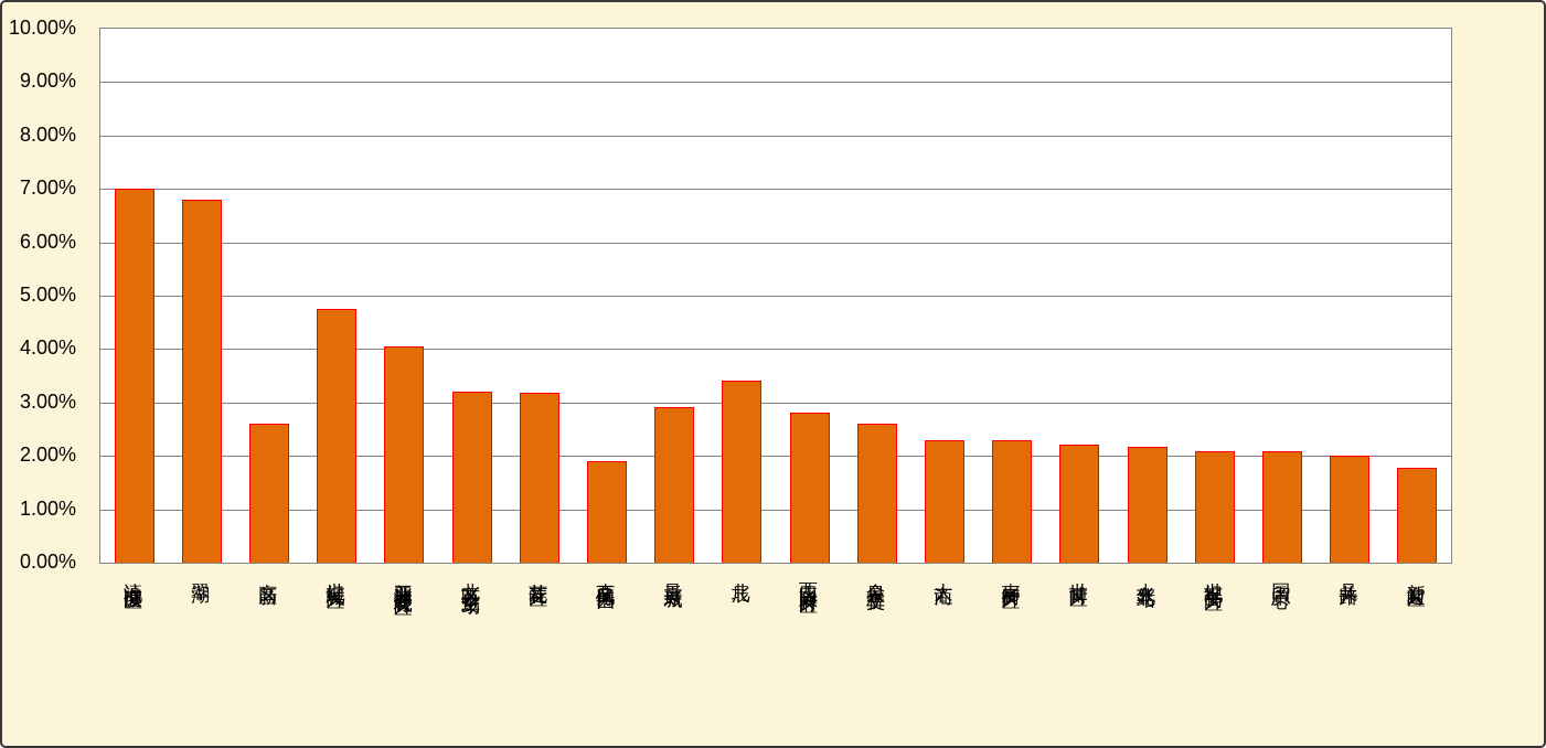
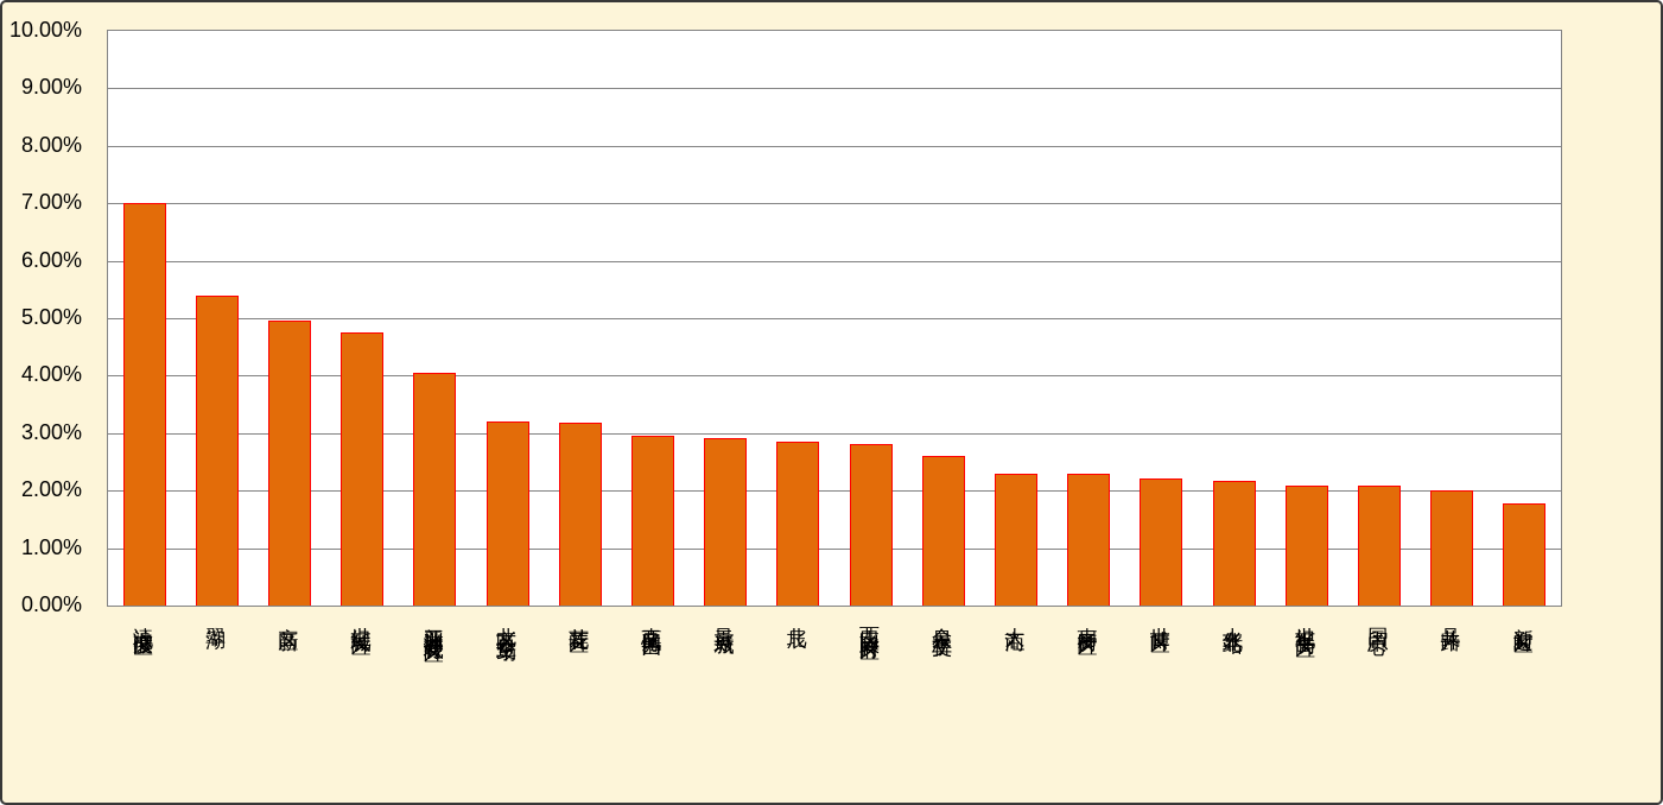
翠湖: 6.8% -> 5.4%
高新区: 2.6% -> 5.0%
南亚风情园: 1.9% -> 3.0%
北辰: 3.4% -> 2.9%
